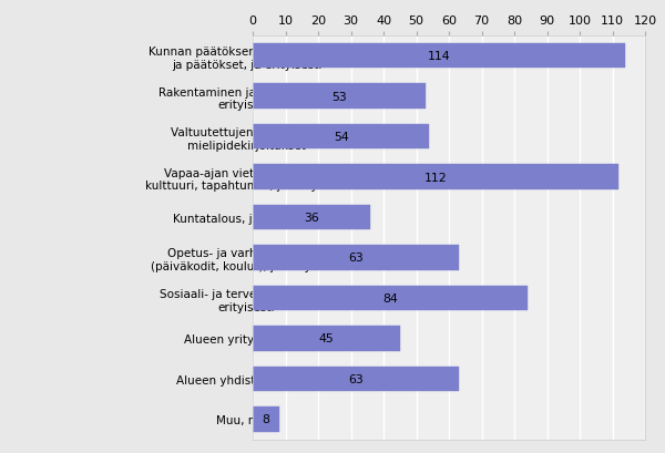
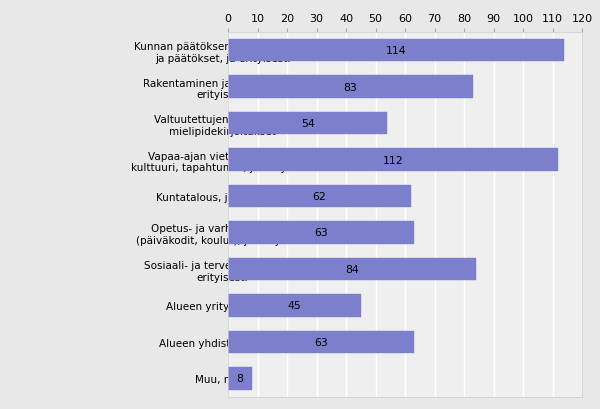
Rakentaminen ja asuminen, ja erityisesti: 53 -> 83
Kuntatalous, ja erityisesti: 36 -> 62
